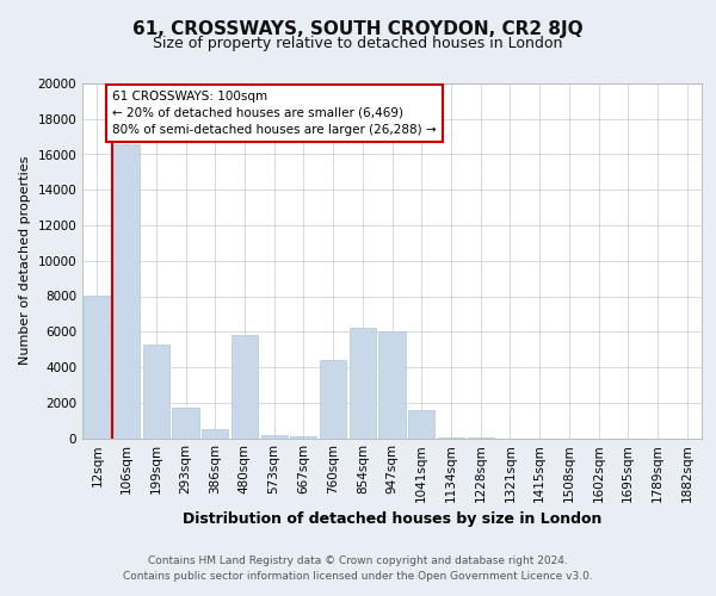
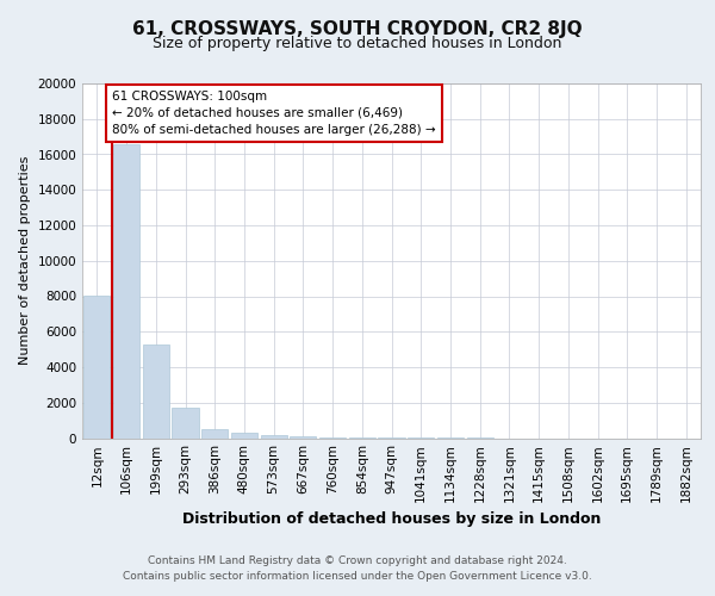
480sqm: 5800 -> 300
760sqm: 4400 -> 0
854sqm: 6200 -> 0
947sqm: 6000 -> 0
1041sqm: 1600 -> 0
